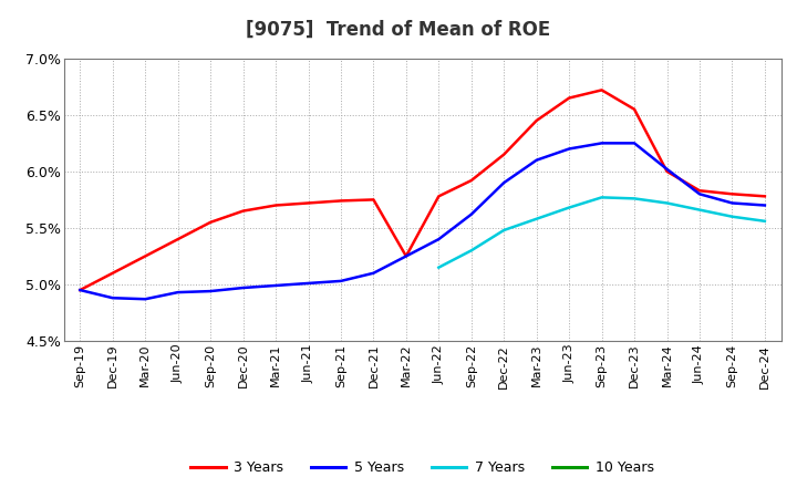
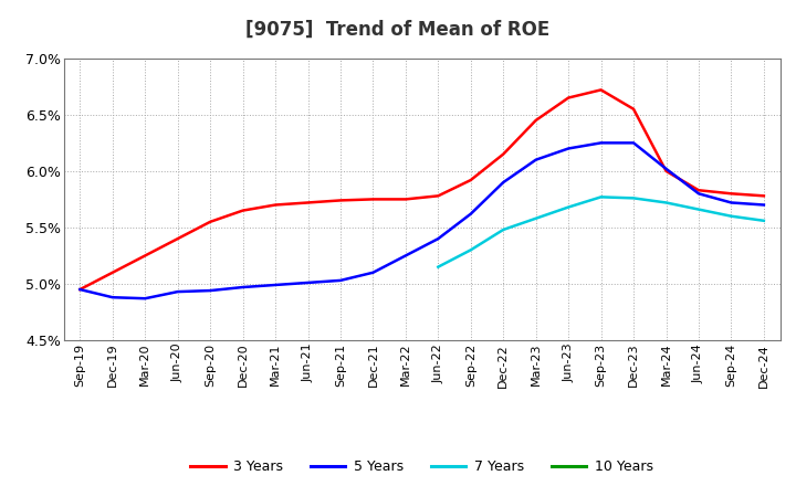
3 Years/Mar-22: 5.25% -> 5.75%
